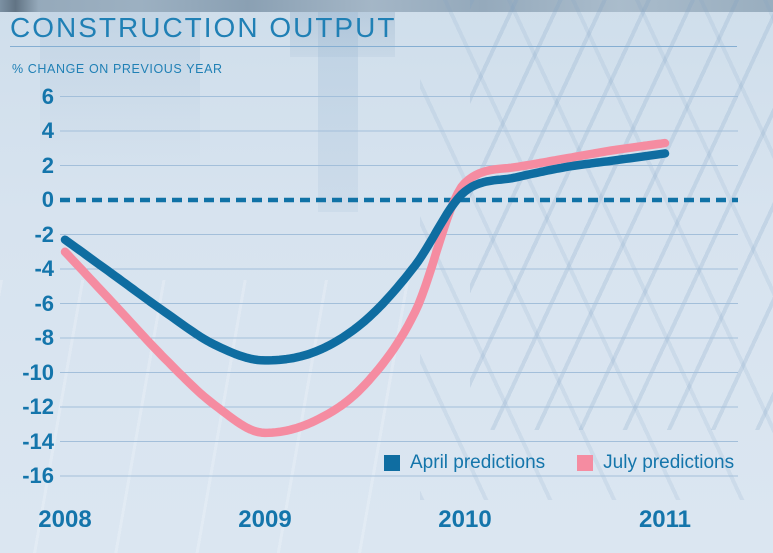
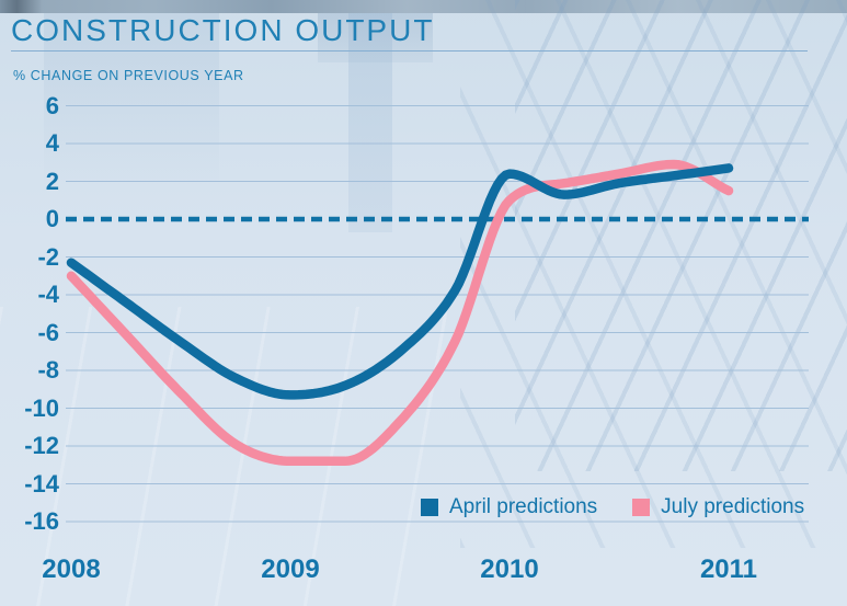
July predictions/2009: -13.5 -> -12.8
April predictions/2010: 0.5 -> 2.4
July predictions/2011: 3.3 -> 1.5
